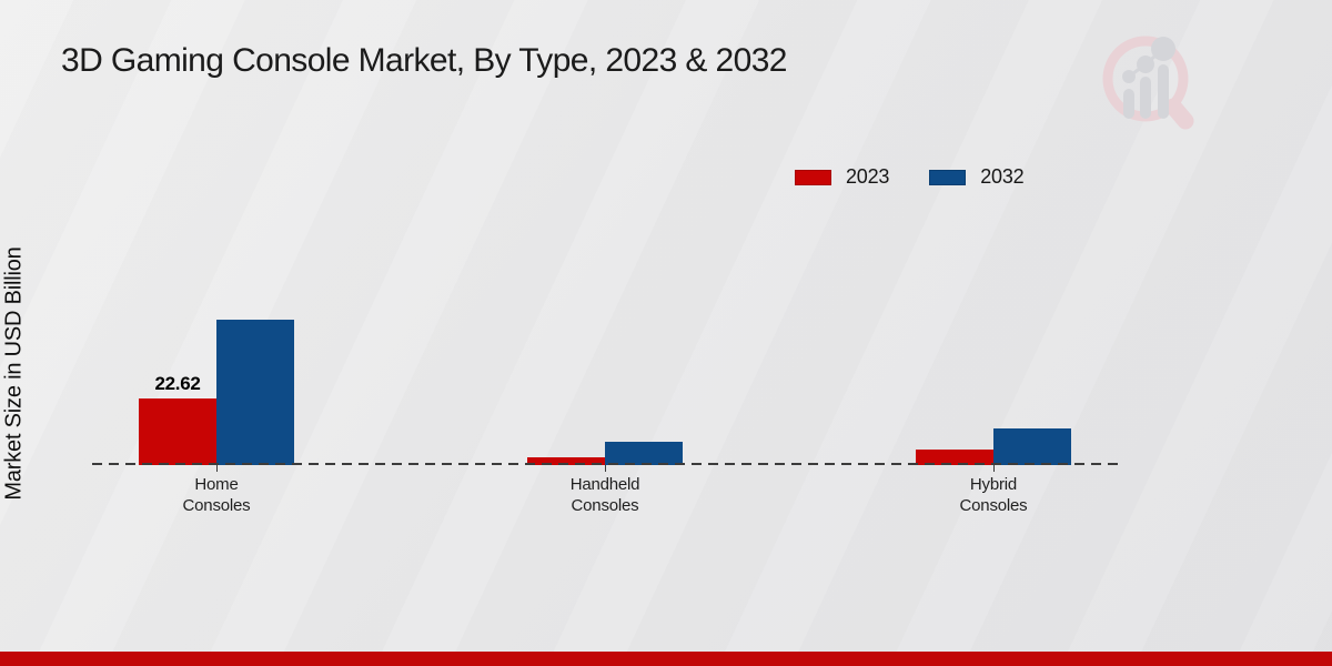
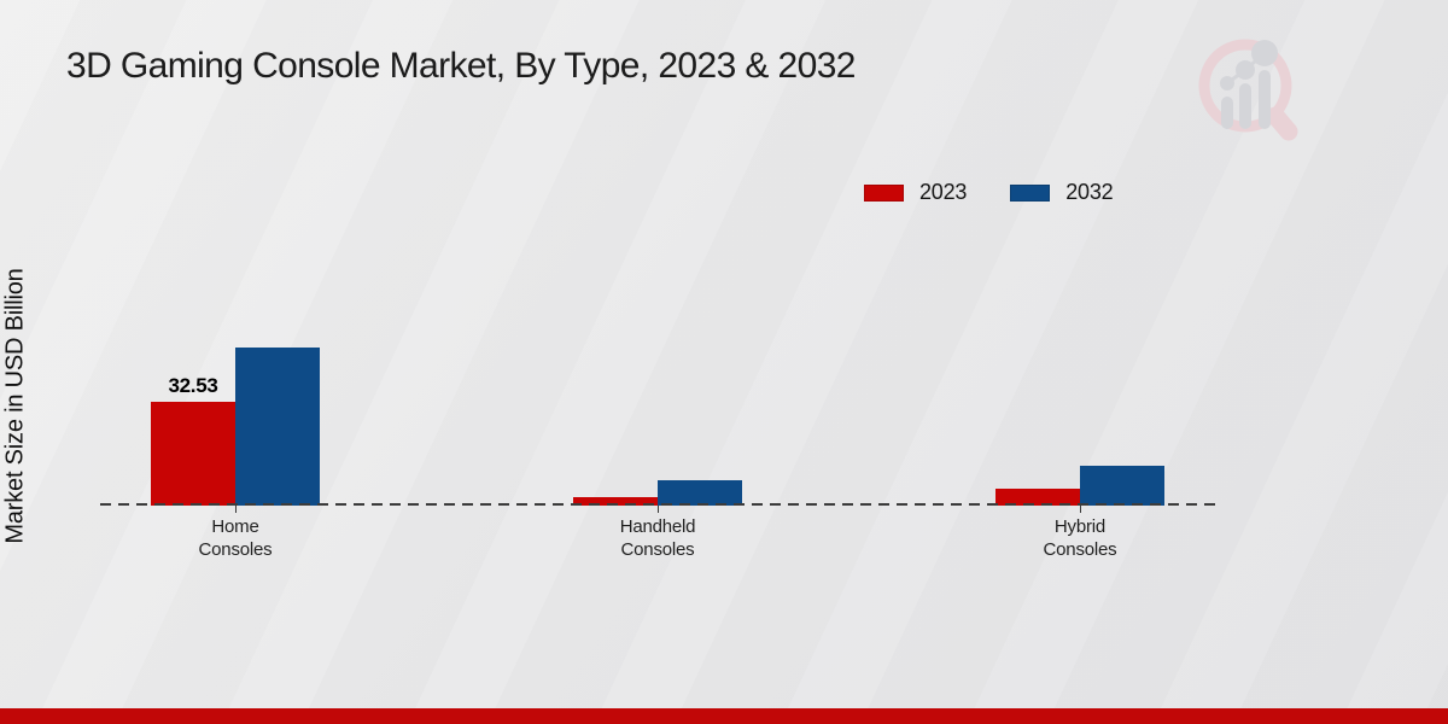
2023/Home Consoles: 22.62 -> 32.53
